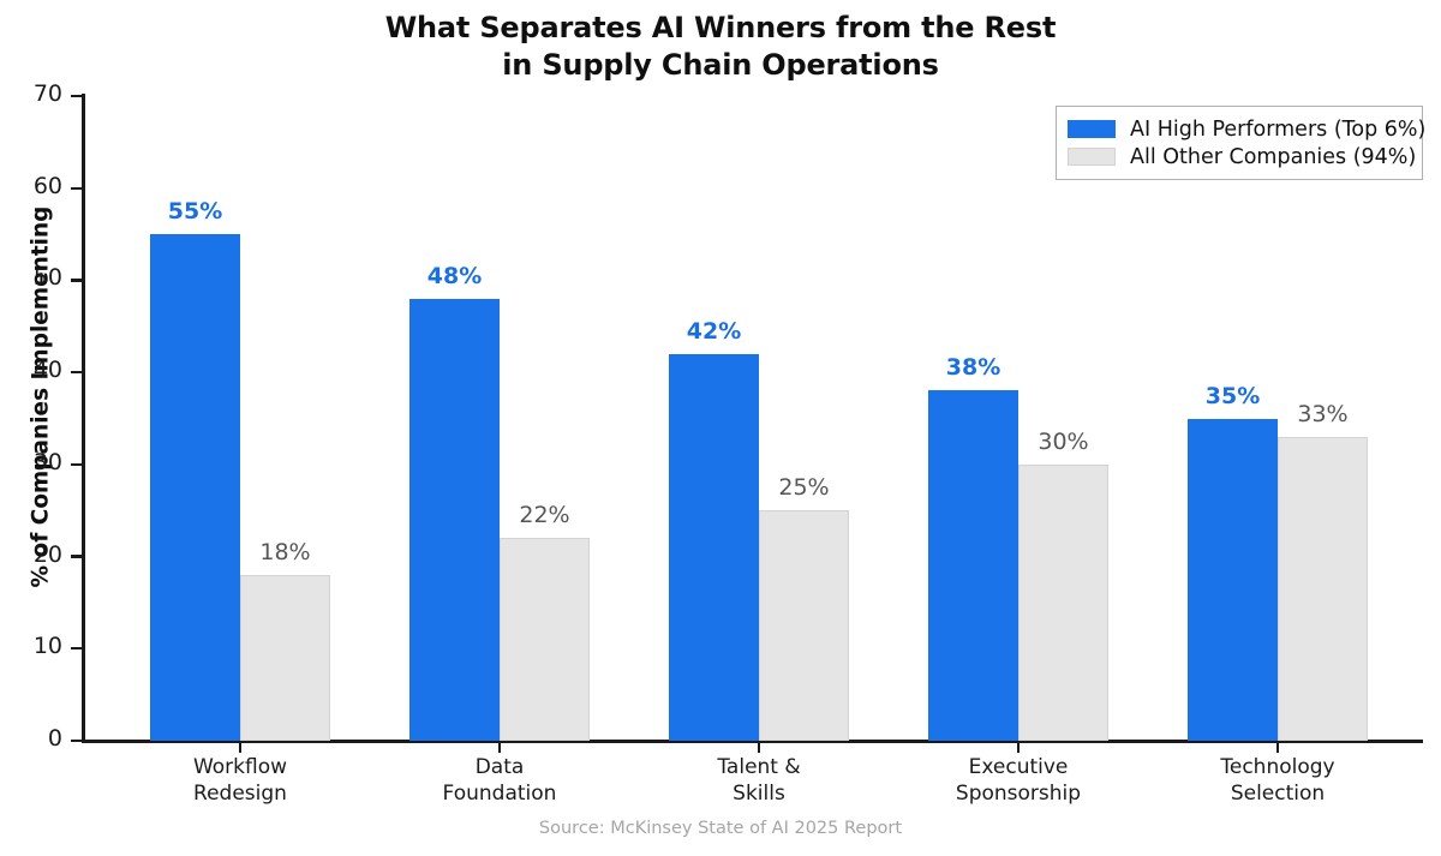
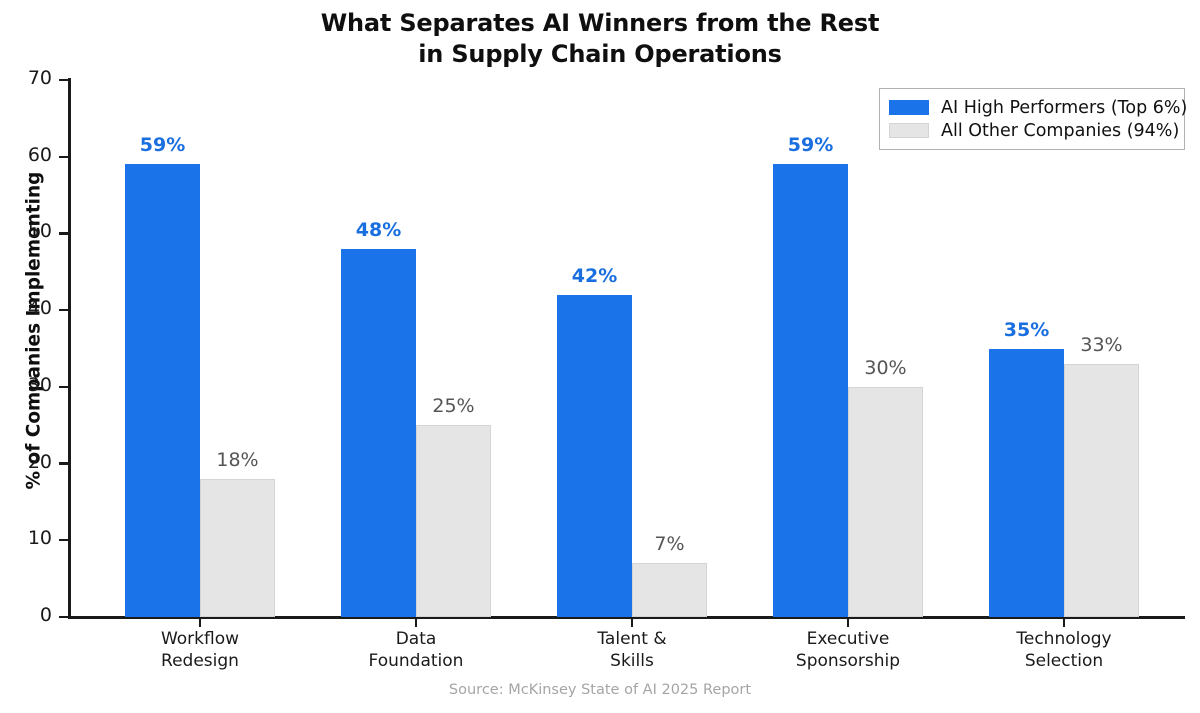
AI High Performers (Top 6%)/Workflow Redesign: 55% -> 59%
All Other Companies (94%)/Data Foundation: 22% -> 25%
All Other Companies (94%)/Talent & Skills: 25% -> 7%
AI High Performers (Top 6%)/Executive Sponsorship: 38% -> 59%
